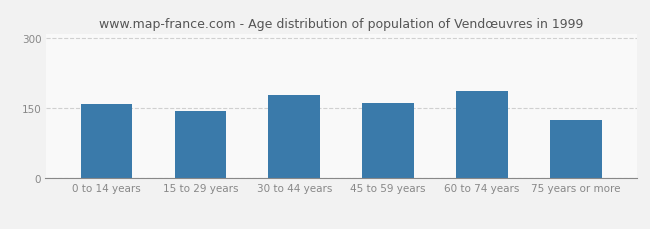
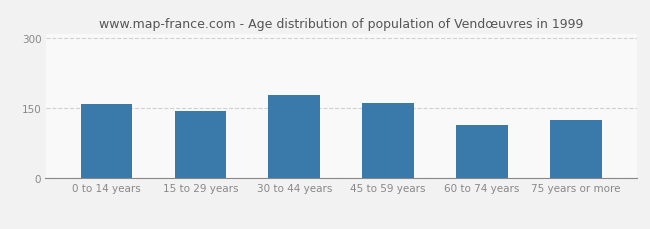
60 to 74 years: 188 -> 115
